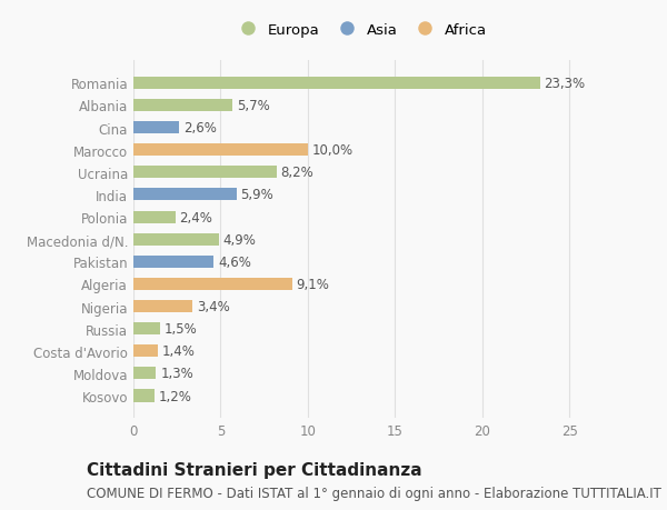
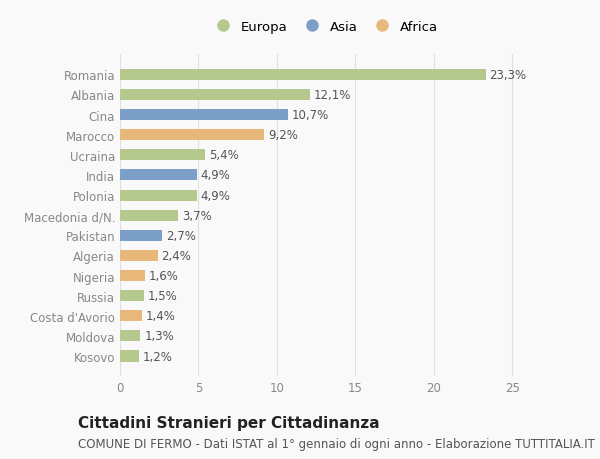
Albania: 5,7% -> 12,1%
Cina: 2,6% -> 10,7%
Marocco: 10,0% -> 9,2%
Ucraina: 8,2% -> 5,4%
India: 5,9% -> 4,9%
Polonia: 2,4% -> 4,9%
Macedonia d/N.: 4,9% -> 3,7%
Pakistan: 4,6% -> 2,7%
Algeria: 9,1% -> 2,4%
Nigeria: 3,4% -> 1,6%
